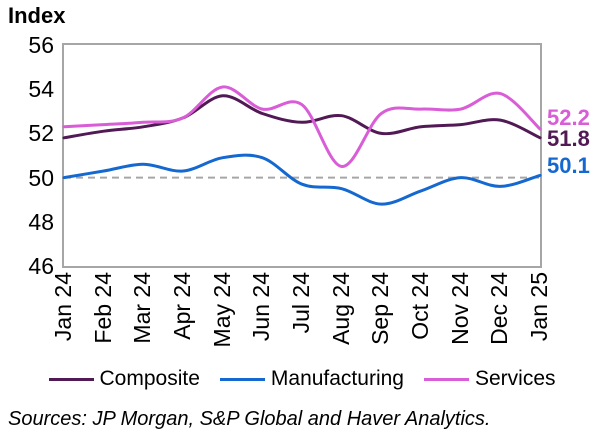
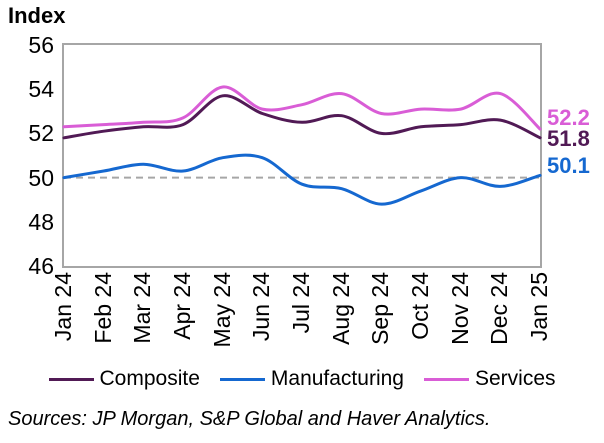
Composite/Apr 24: 52.7 -> 52.4
Services/Aug 24: 50.5 -> 53.8
